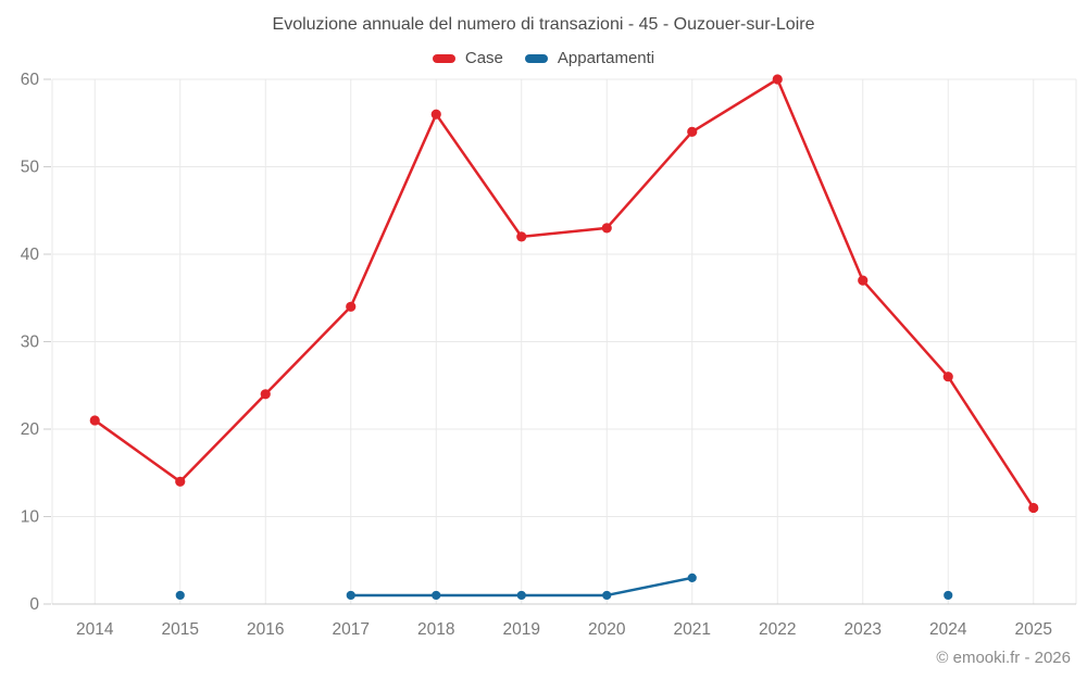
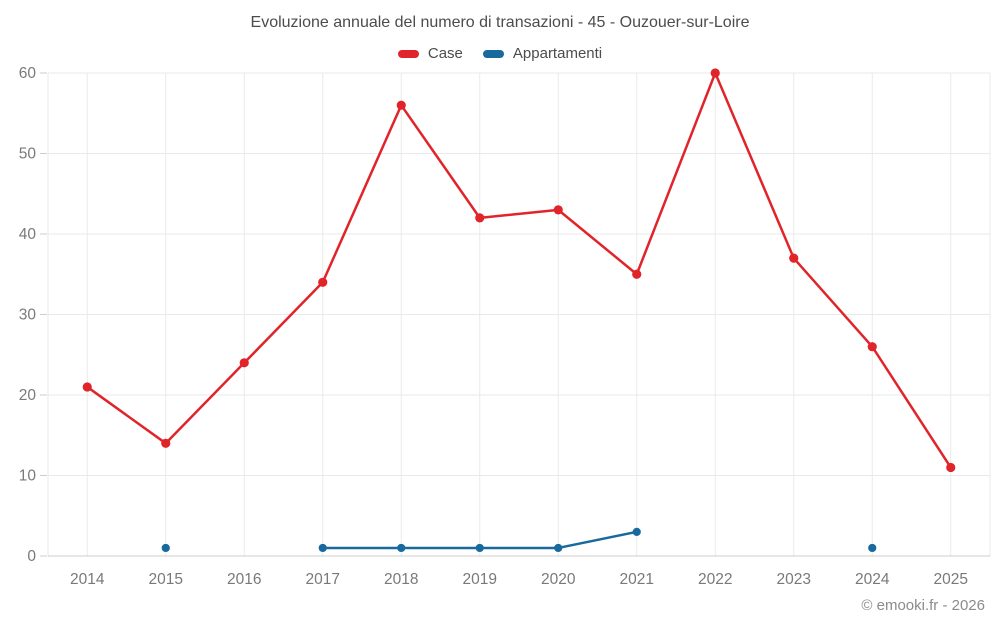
Case/2021: 54 -> 35
